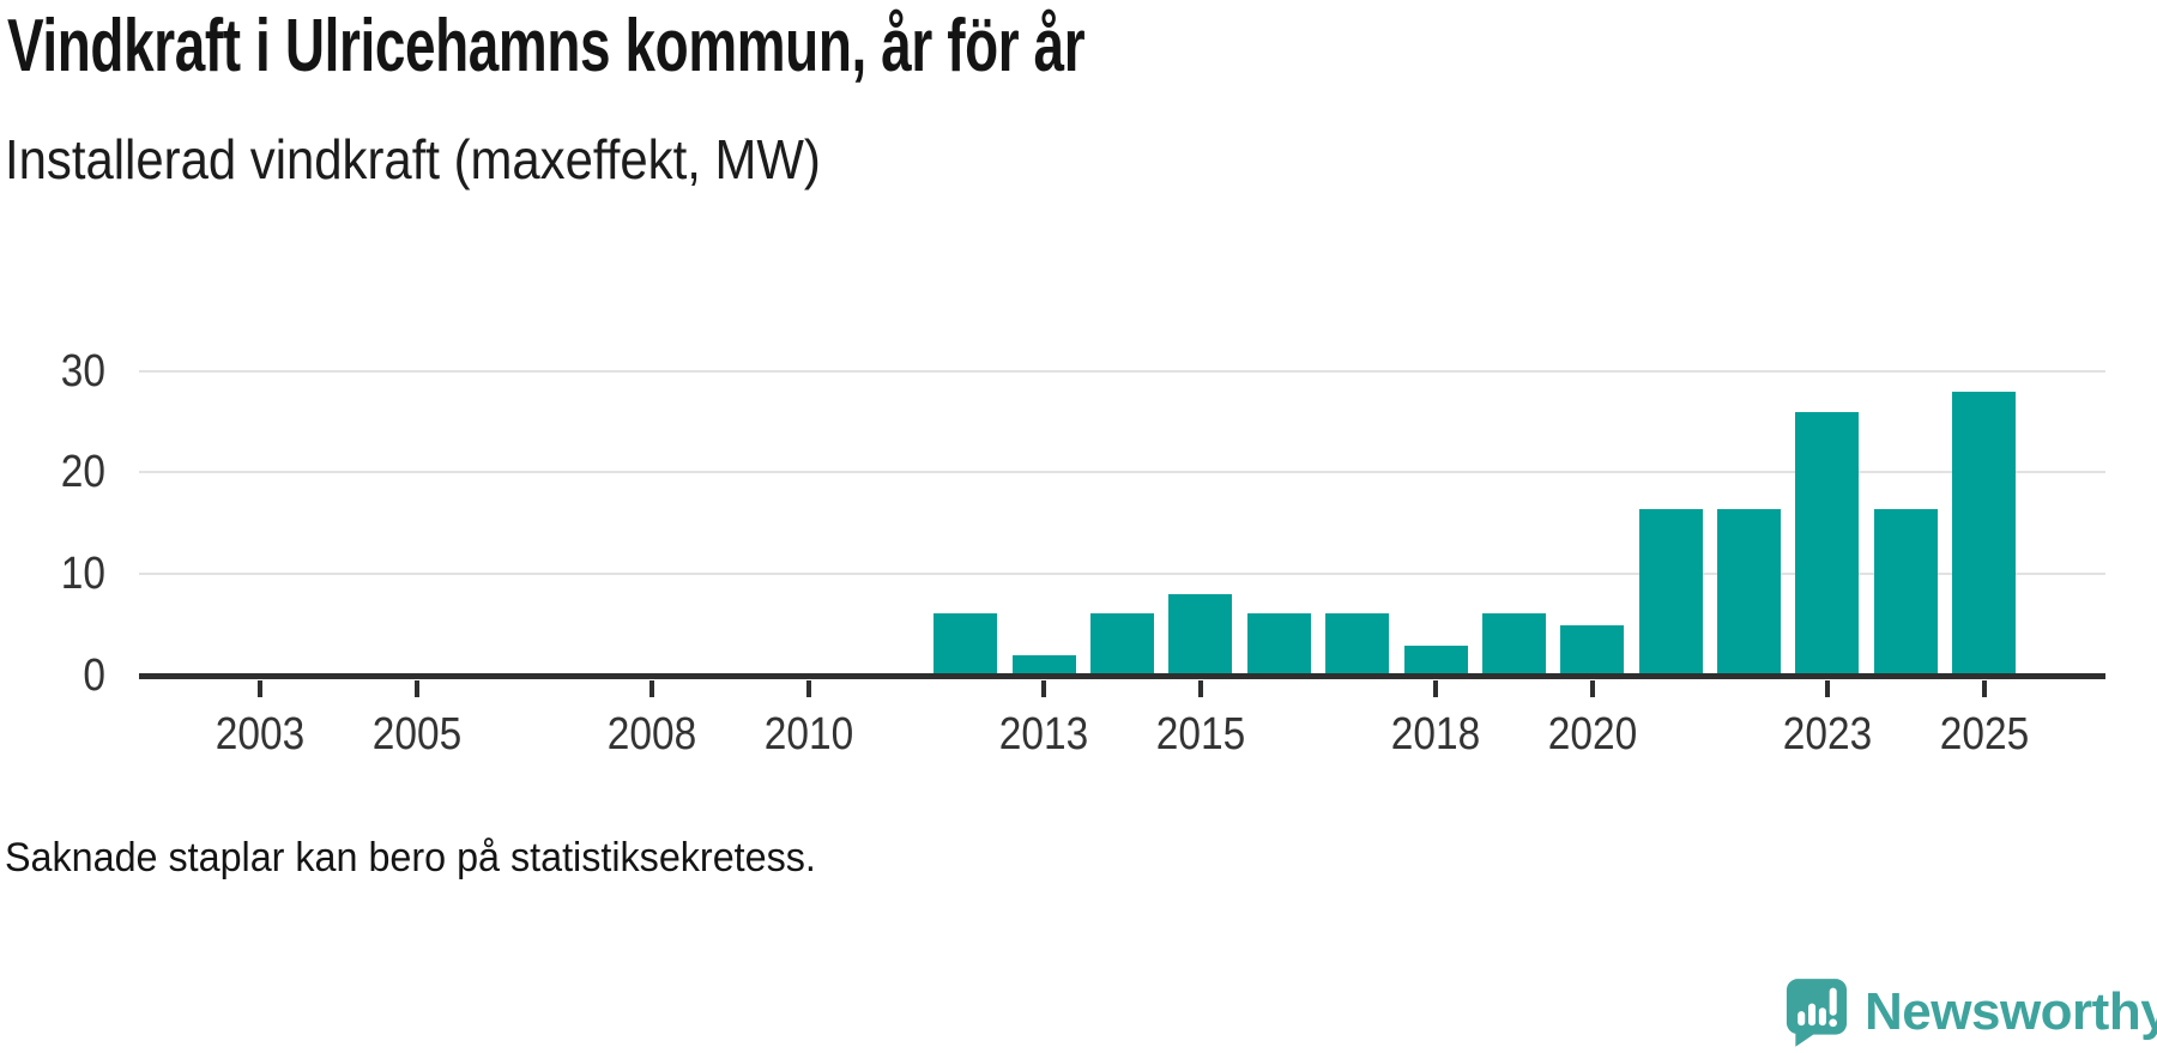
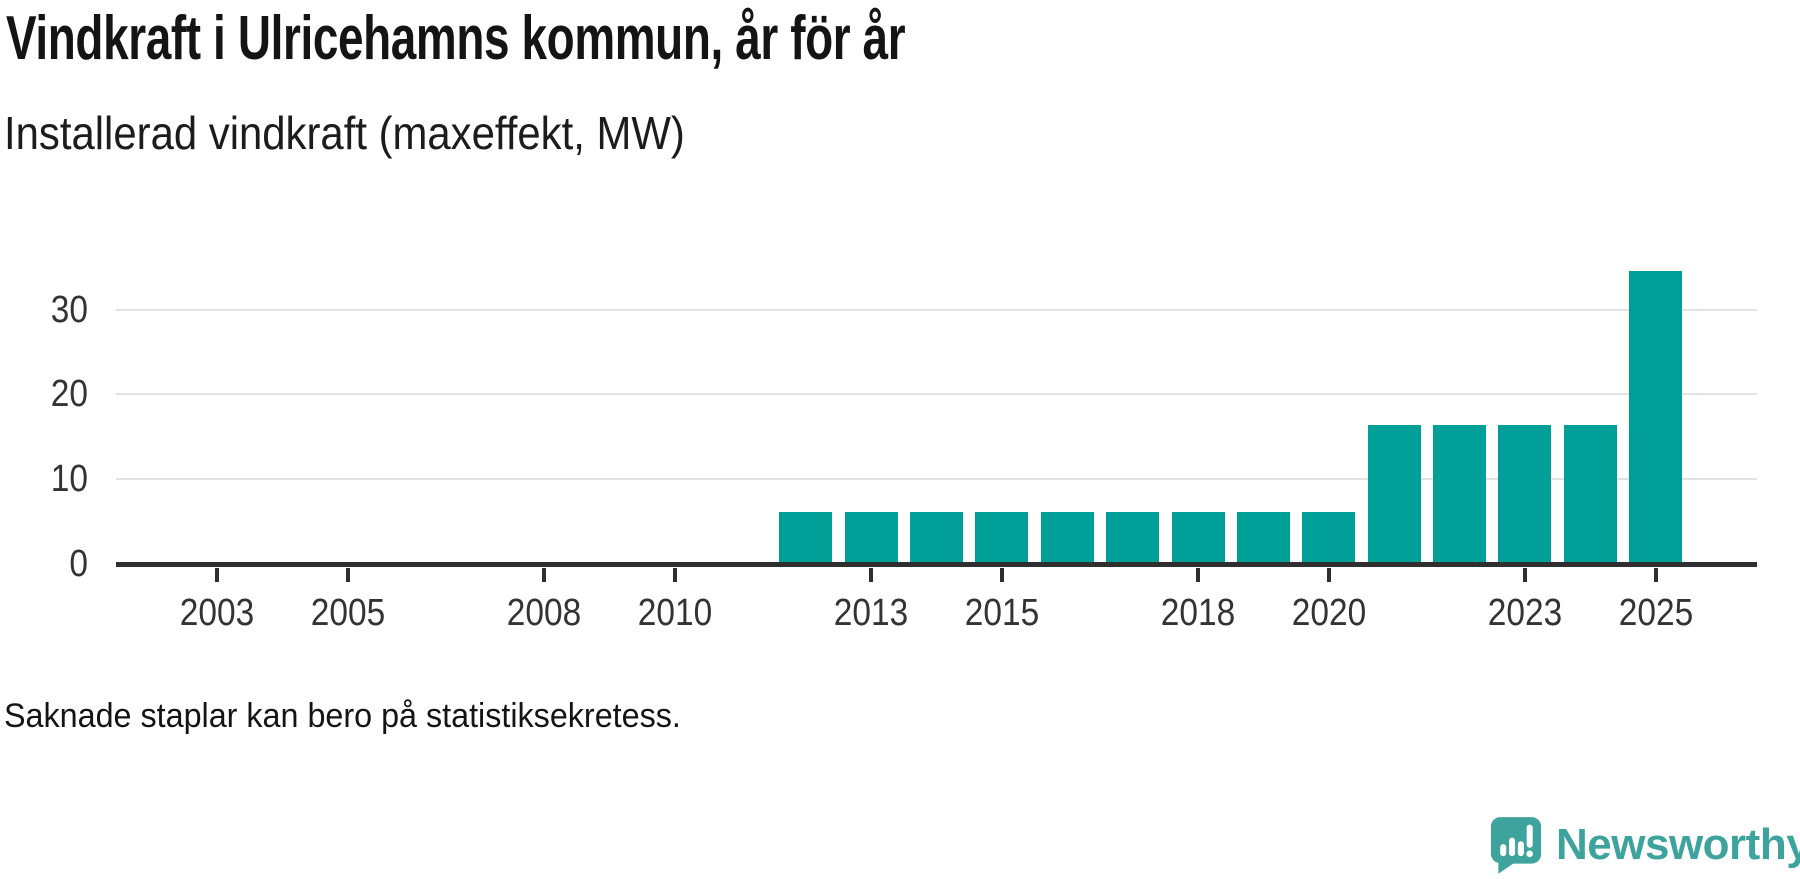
2013: 2 -> 6
2015: 8 -> 6
2018: 3 -> 6
2020: 5 -> 6
2023: 26 -> 16
2025: 28 -> 34
